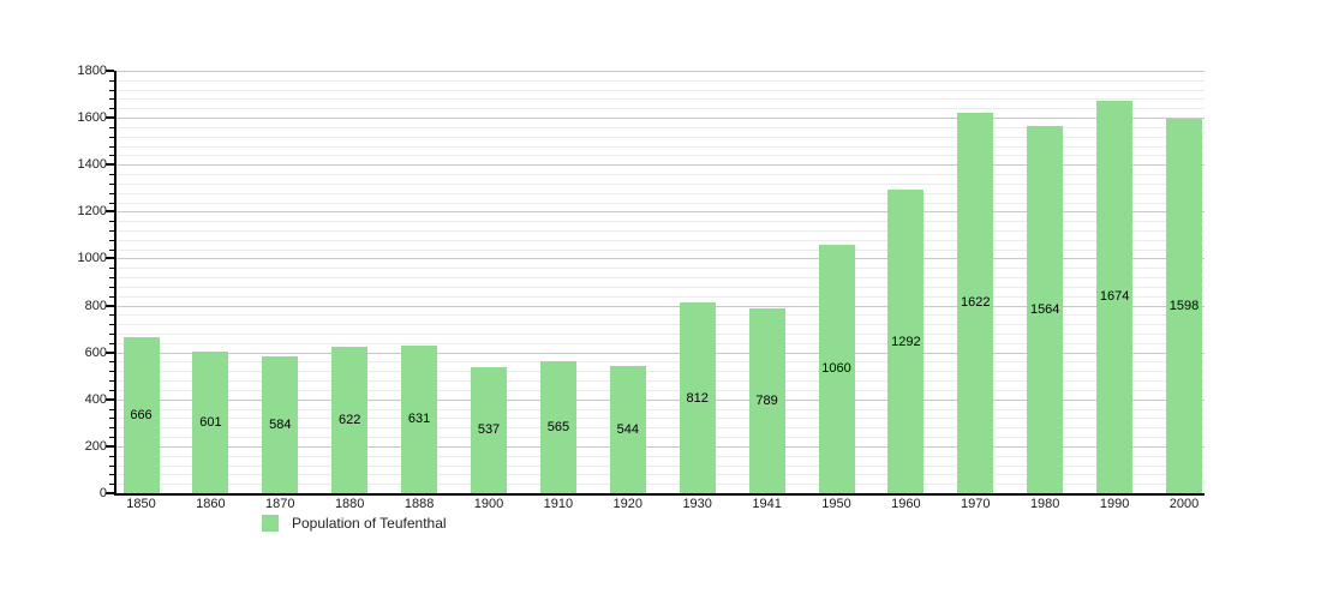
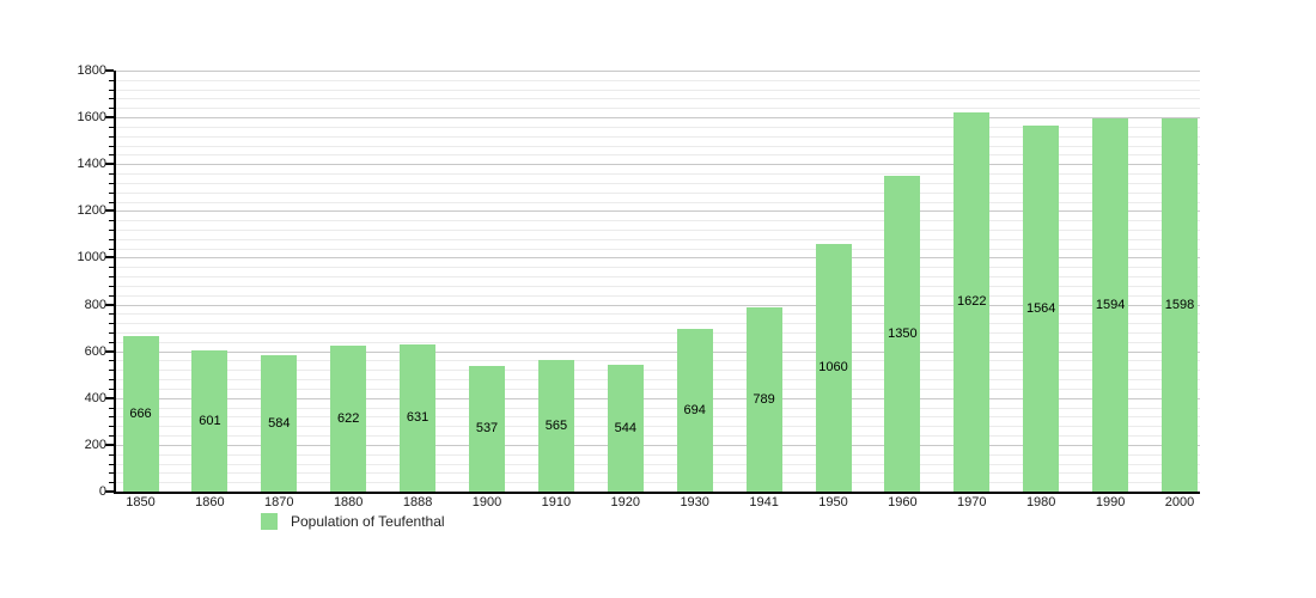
1930: 812 -> 694
1960: 1292 -> 1350
1990: 1674 -> 1594
